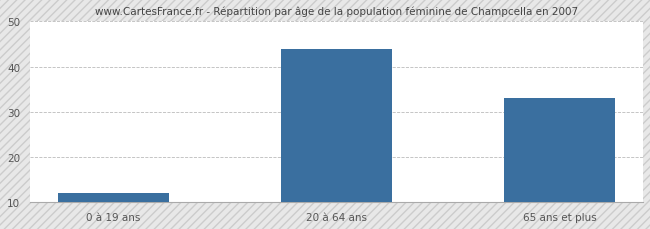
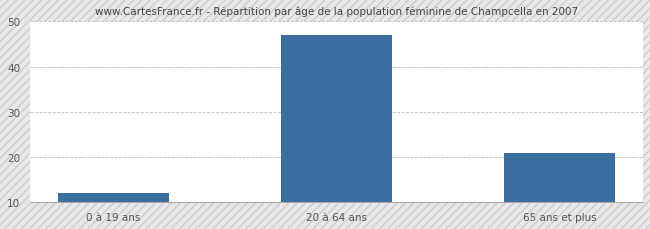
20 à 64 ans: 44 -> 47
65 ans et plus: 33 -> 21
